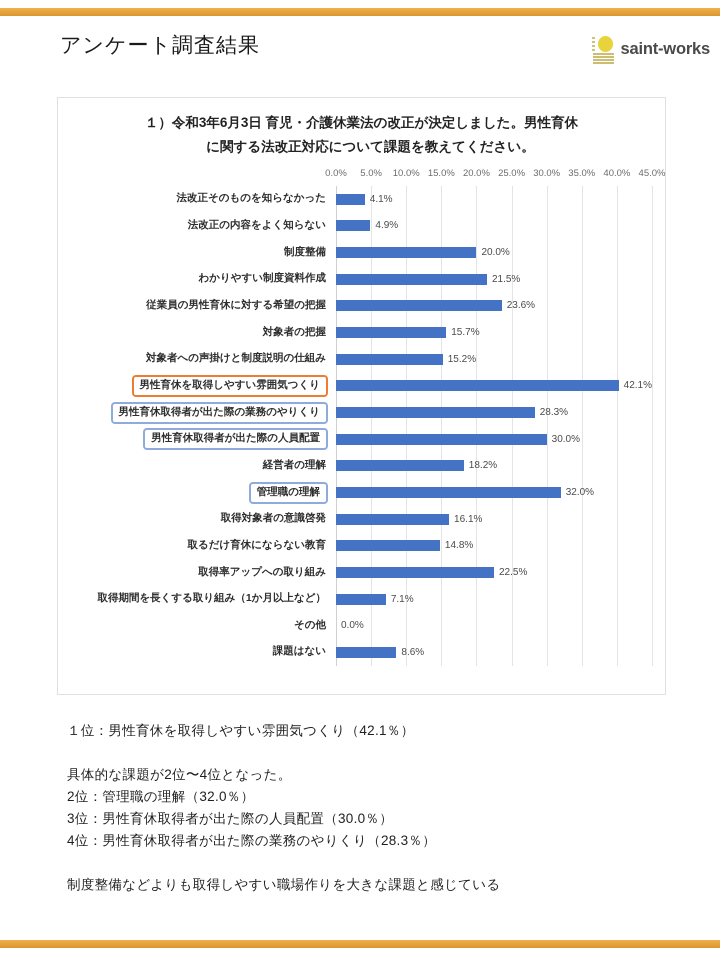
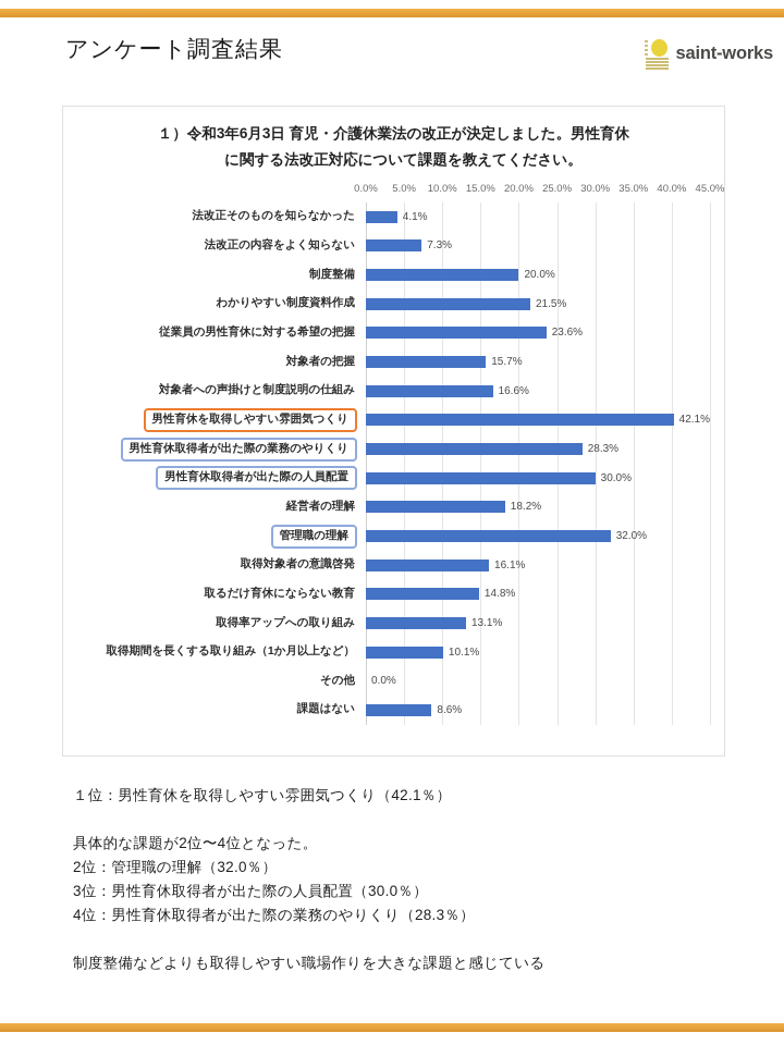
法改正の内容をよく知らない: 4.9% -> 7.3%
対象者への声掛けと制度説明の仕組み: 15.2% -> 16.6%
取得率アップへの取り組み: 22.5% -> 13.1%
取得期間を長くする取り組み（1か月以上など）: 7.1% -> 10.1%
